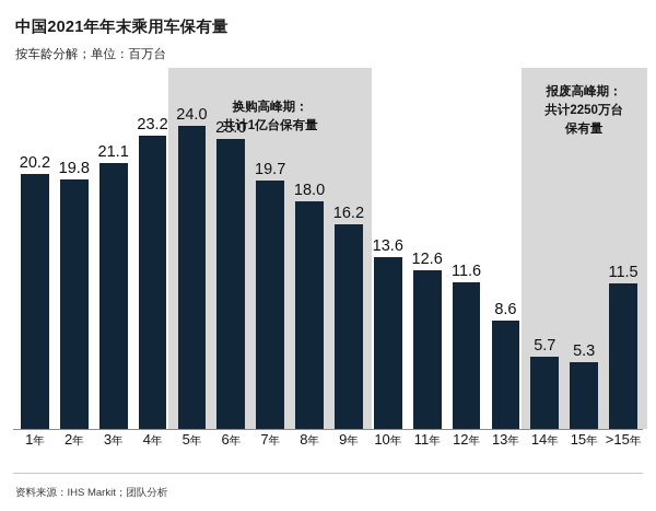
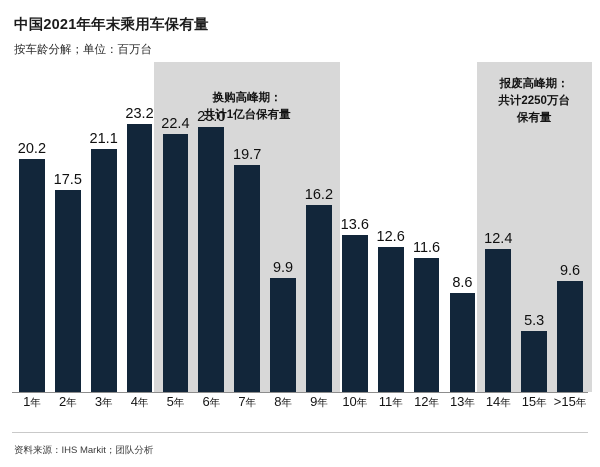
2年: 19.8 -> 17.5
5年: 24.0 -> 22.4
8年: 18.0 -> 9.9
14年: 5.7 -> 12.4
>15年: 11.5 -> 9.6
